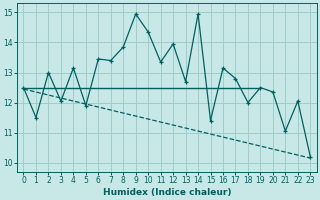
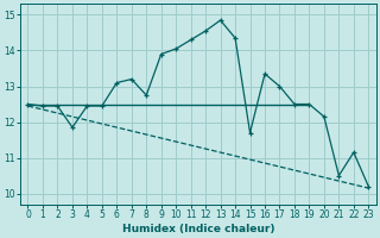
1: 11.50 -> 12.45
2: 13.00 -> 12.45
3: 12.05 -> 11.85
4: 13.15 -> 12.45
5: 11.90 -> 12.45
6: 13.45 -> 13.10
7: 13.40 -> 13.20
8: 13.85 -> 12.75
9: 14.95 -> 13.90
10: 14.35 -> 14.05
11: 13.35 -> 14.30
12: 13.95 -> 14.55
13: 12.70 -> 14.85
14: 14.95 -> 14.35
15: 11.40 -> 11.70
16: 13.15 -> 13.35
17: 12.80 -> 13.00
18: 12.00 -> 12.50
20: 12.35 -> 12.15
21: 11.05 -> 10.50
22: 12.05 -> 11.15
